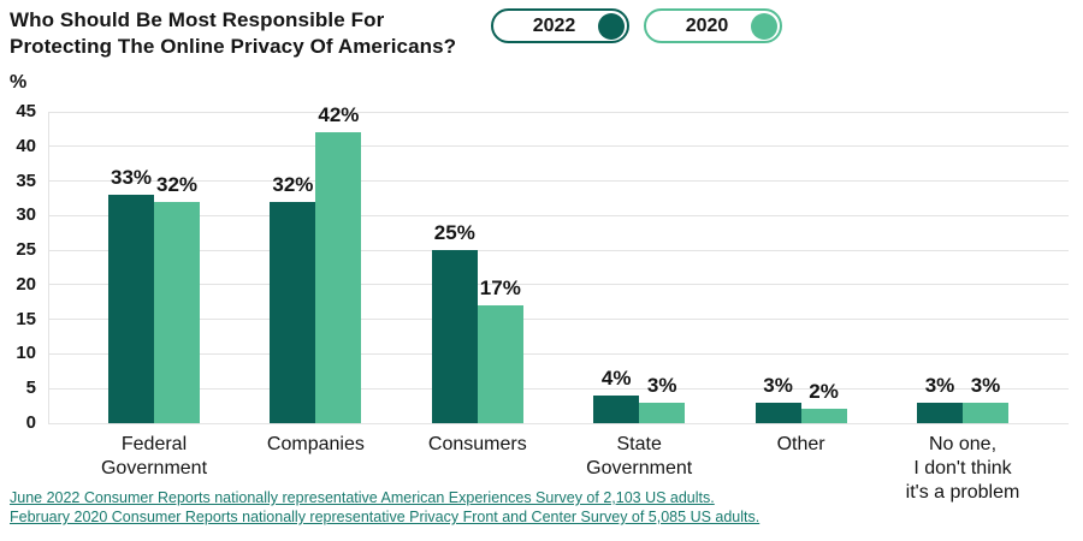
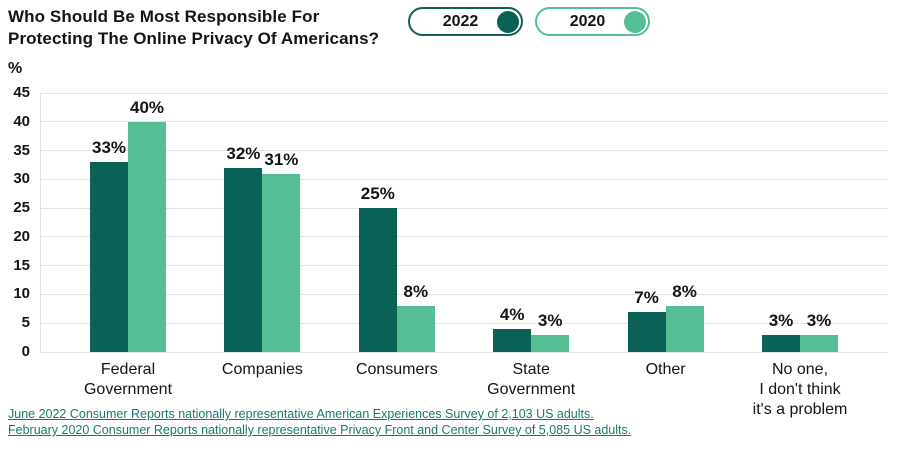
2020/Federal Government: 32% -> 40%
2020/Companies: 42% -> 31%
2020/Consumers: 17% -> 8%
2022/Other: 3% -> 7%
2020/Other: 2% -> 8%
